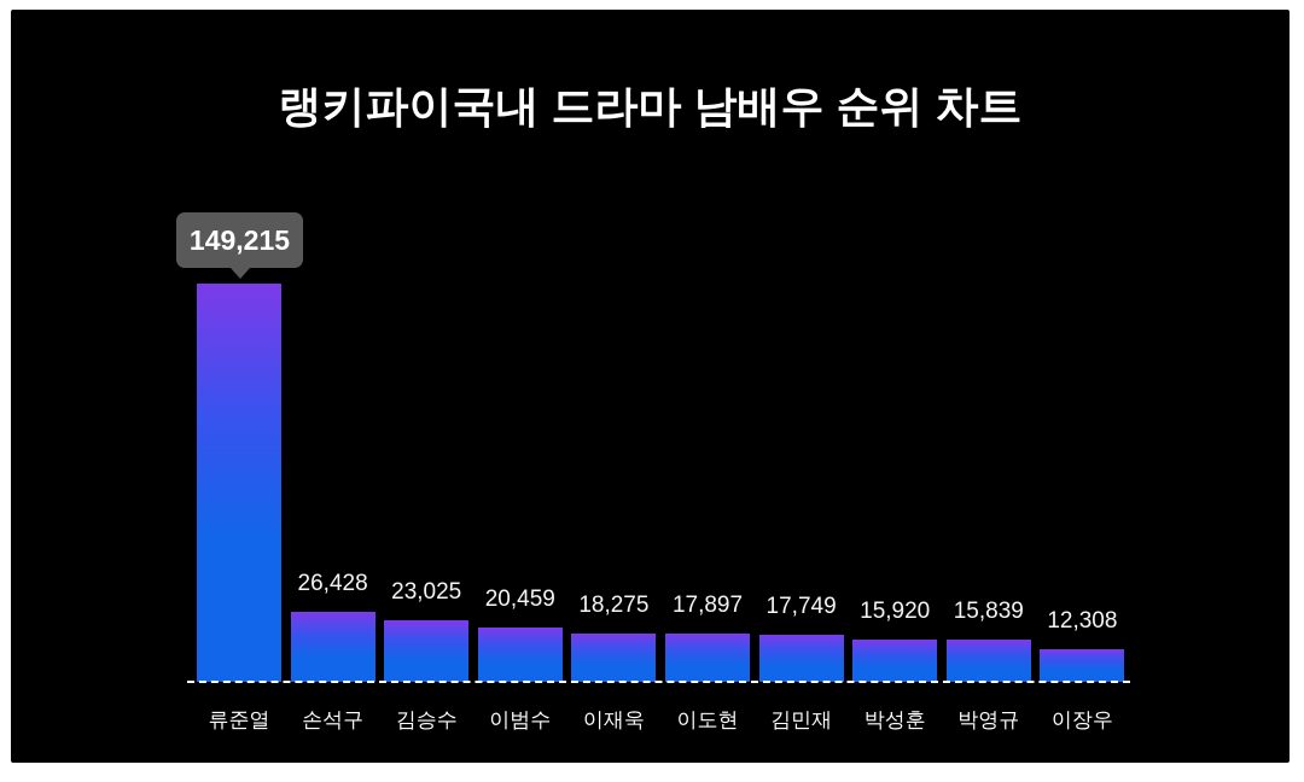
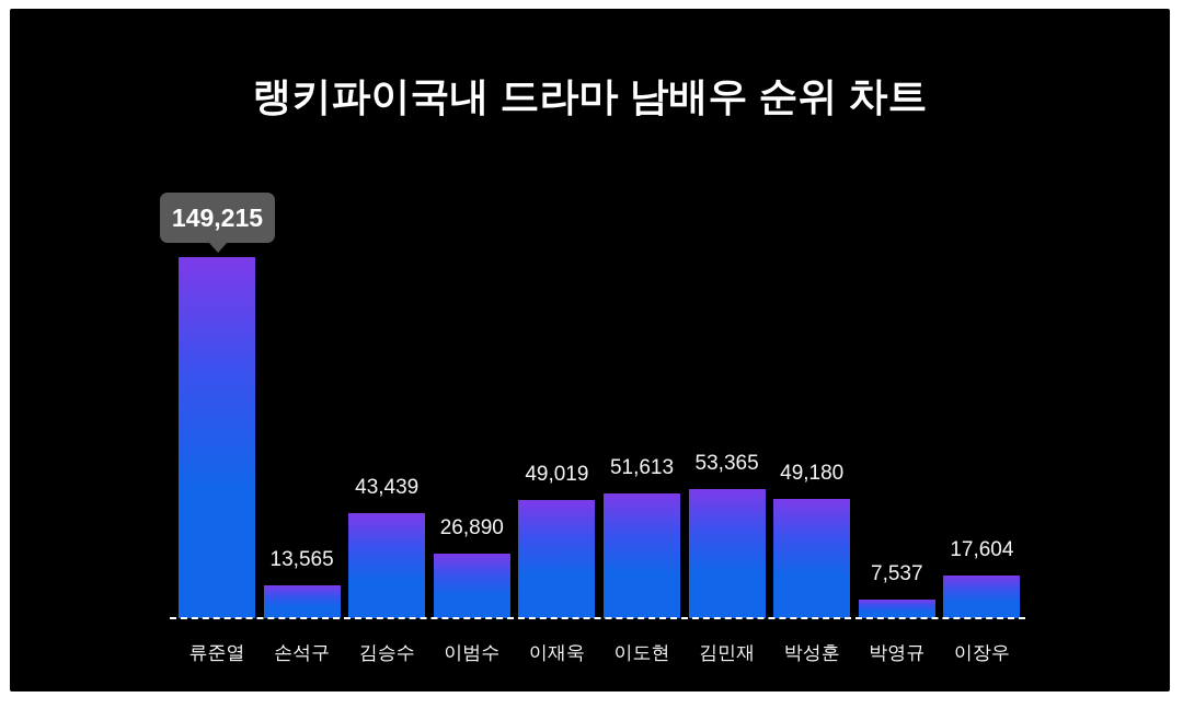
손석구: 26,428 -> 13,565
김승수: 23,025 -> 43,439
이범수: 20,459 -> 26,890
이재욱: 18,275 -> 49,019
이도현: 17,897 -> 51,613
김민재: 17,749 -> 53,365
박성훈: 15,920 -> 49,180
박영규: 15,839 -> 7,537
이장우: 12,308 -> 17,604
